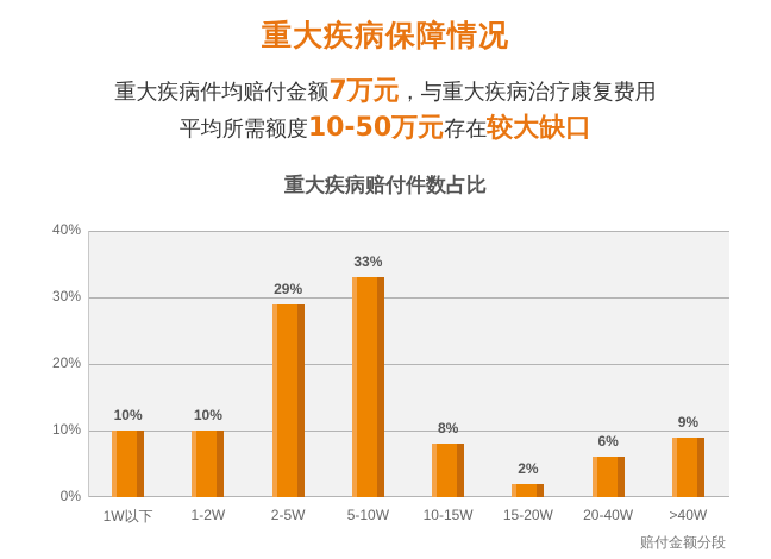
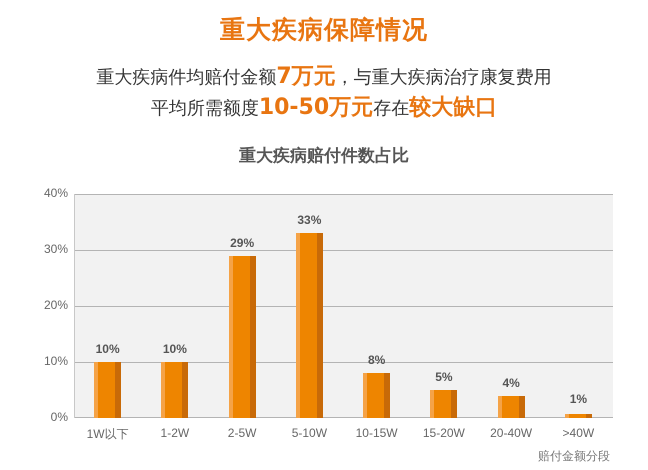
15-20W: 2% -> 5%
20-40W: 6% -> 4%
>40W: 9% -> 1%
